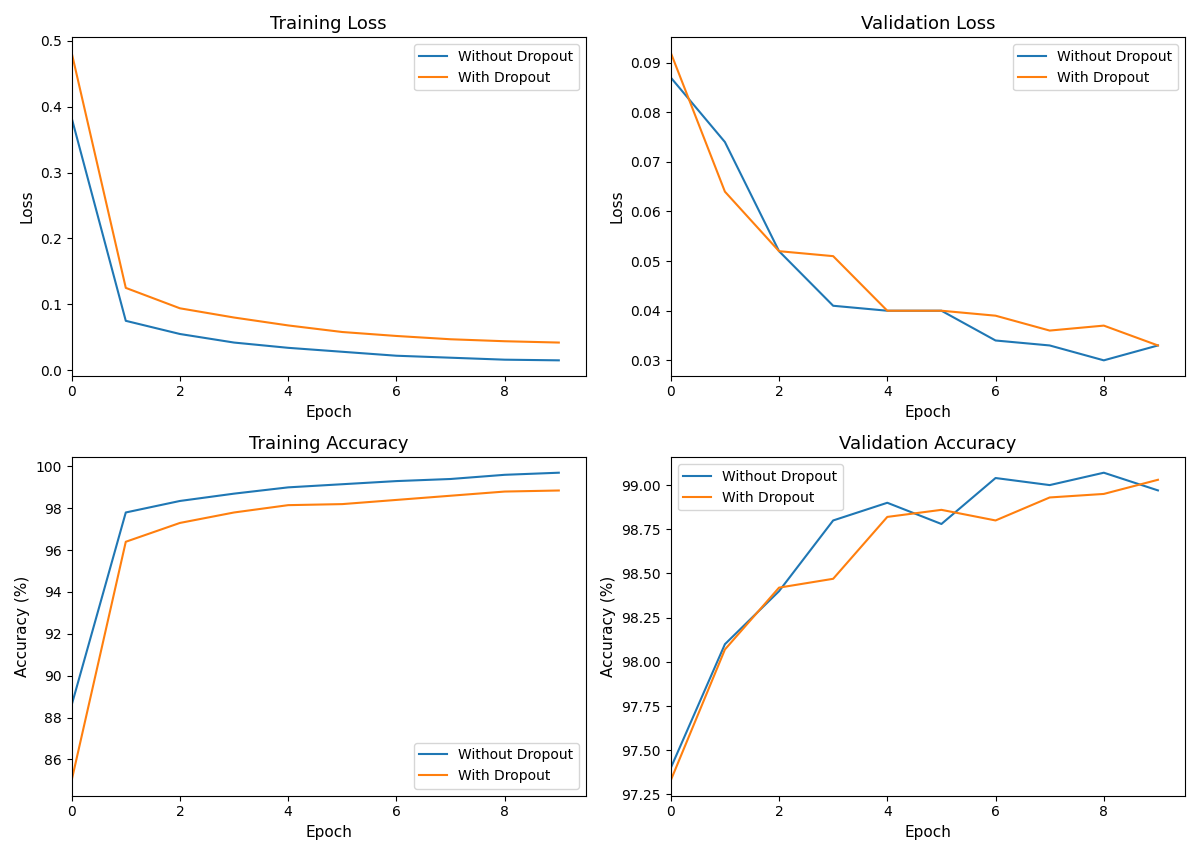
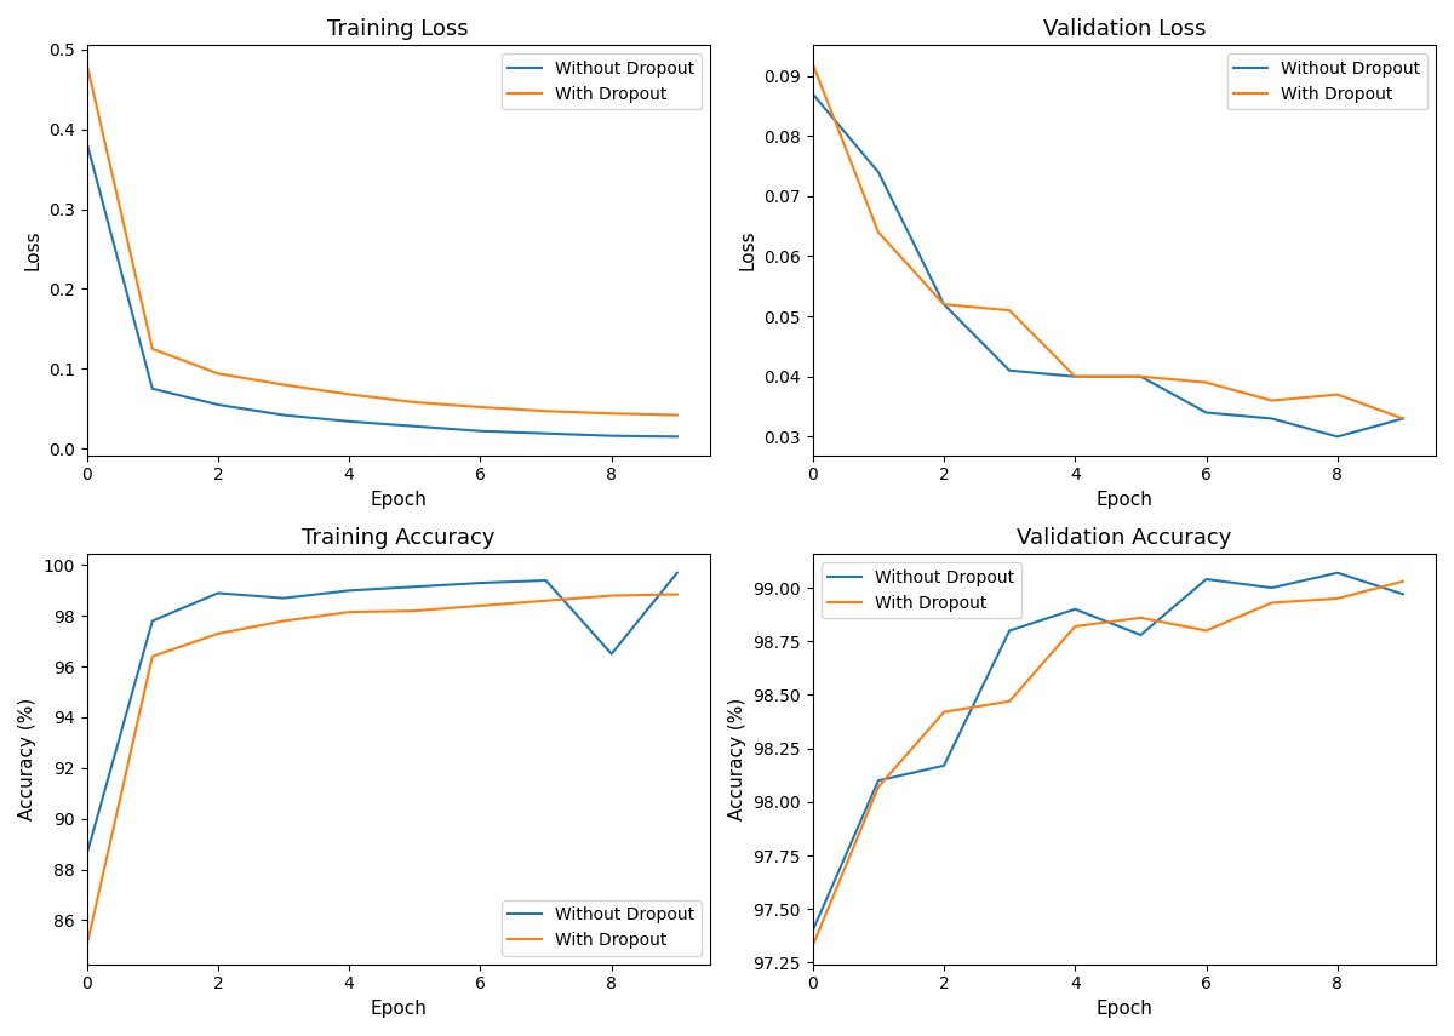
Training Accuracy/Without Dropout/2: 98.35 -> 98.90
Training Accuracy/Without Dropout/8: 99.60 -> 96.50
Validation Accuracy/Without Dropout/2: 98.40 -> 98.17
